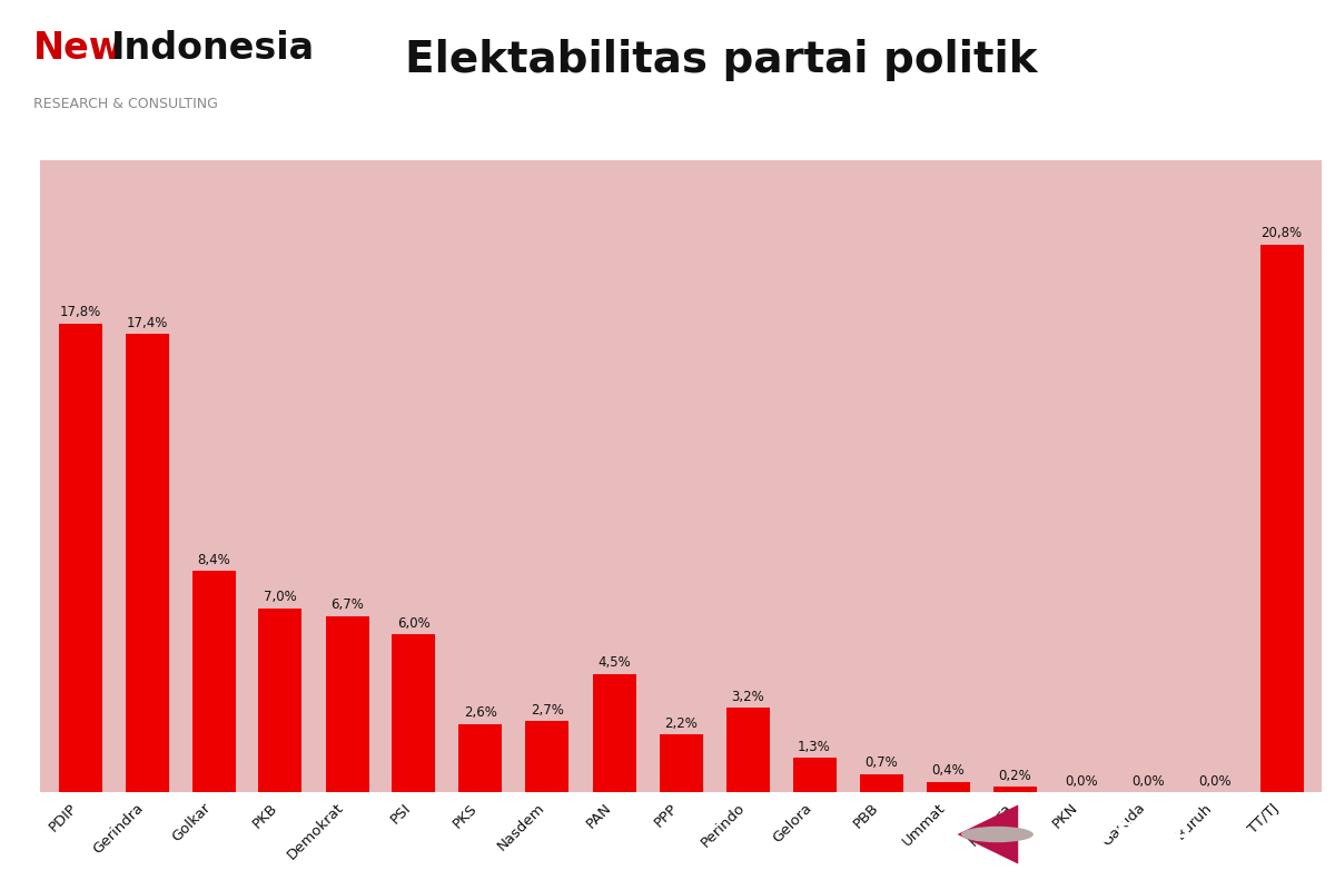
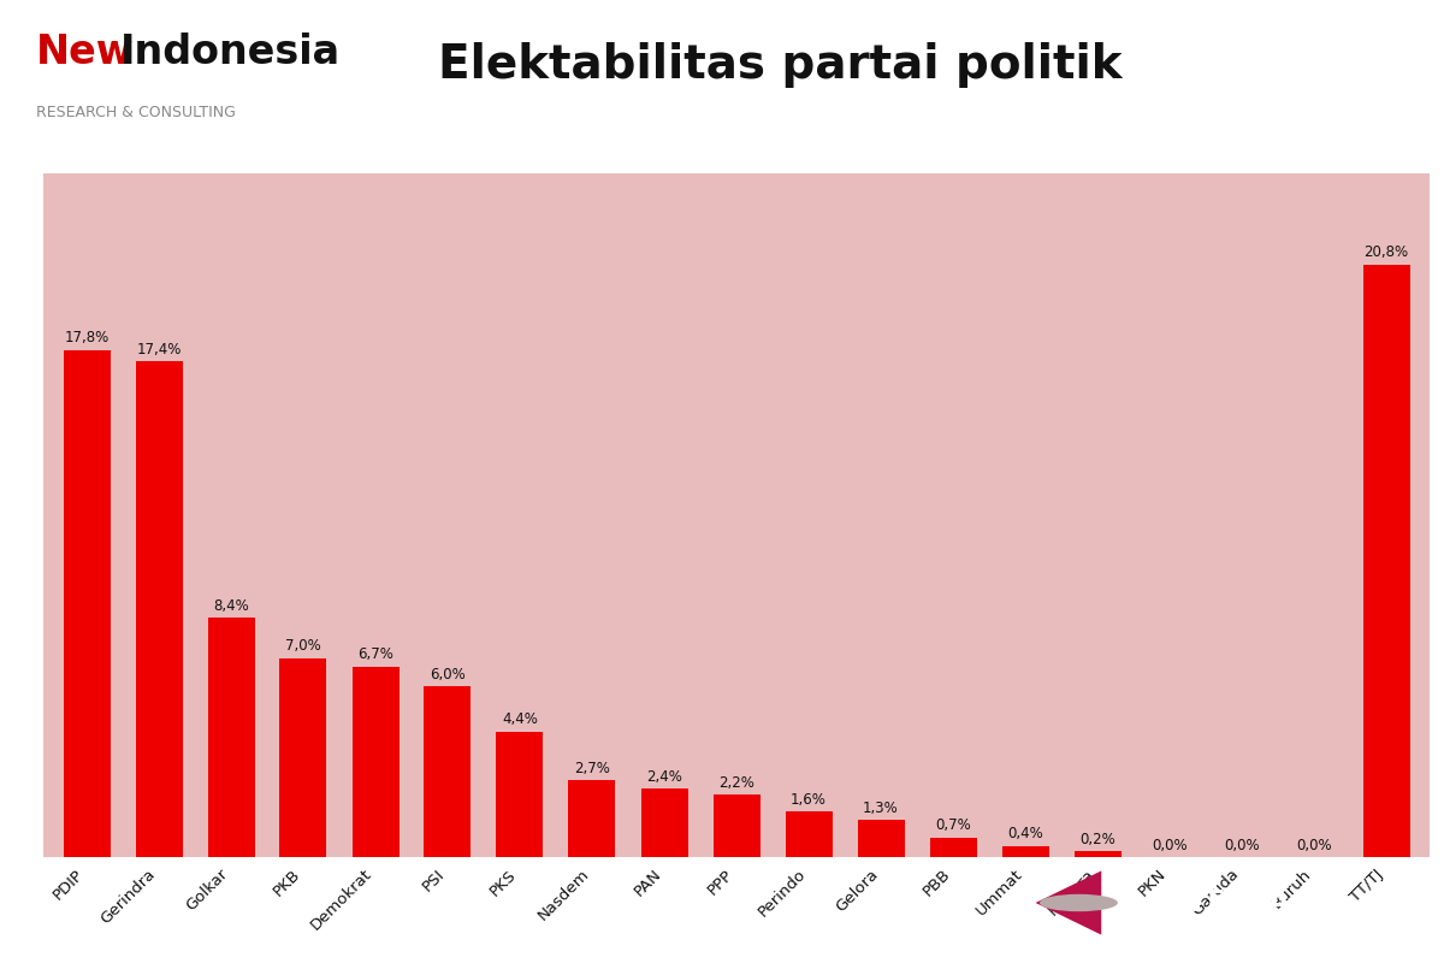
PKS: 2,6% -> 4,4%
PAN: 4,5% -> 2,4%
Perindo: 3,2% -> 1,6%
